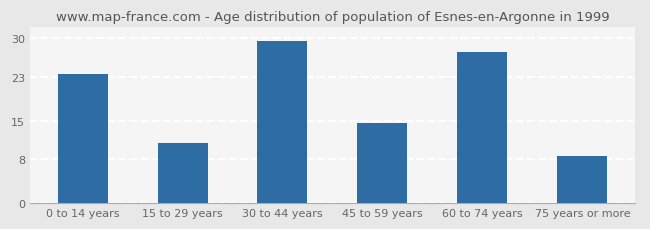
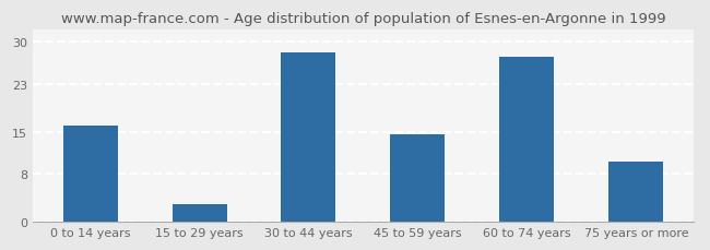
0 to 14 years: 23.5 -> 16.0
15 to 29 years: 11.0 -> 3.0
30 to 44 years: 29.5 -> 28.2
75 years or more: 8.5 -> 10.0
